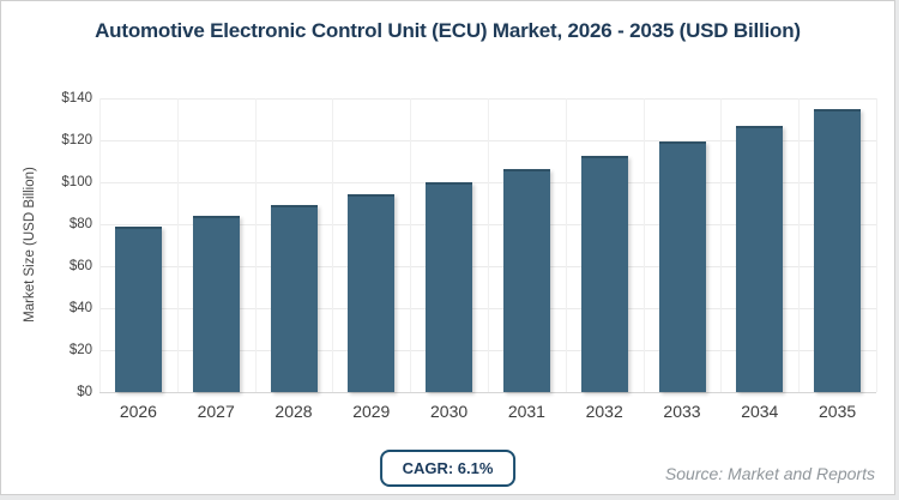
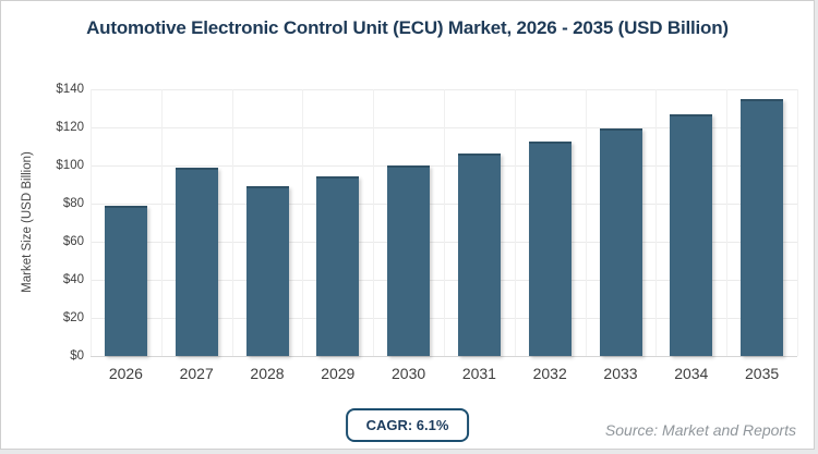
2027: $84 -> $99
